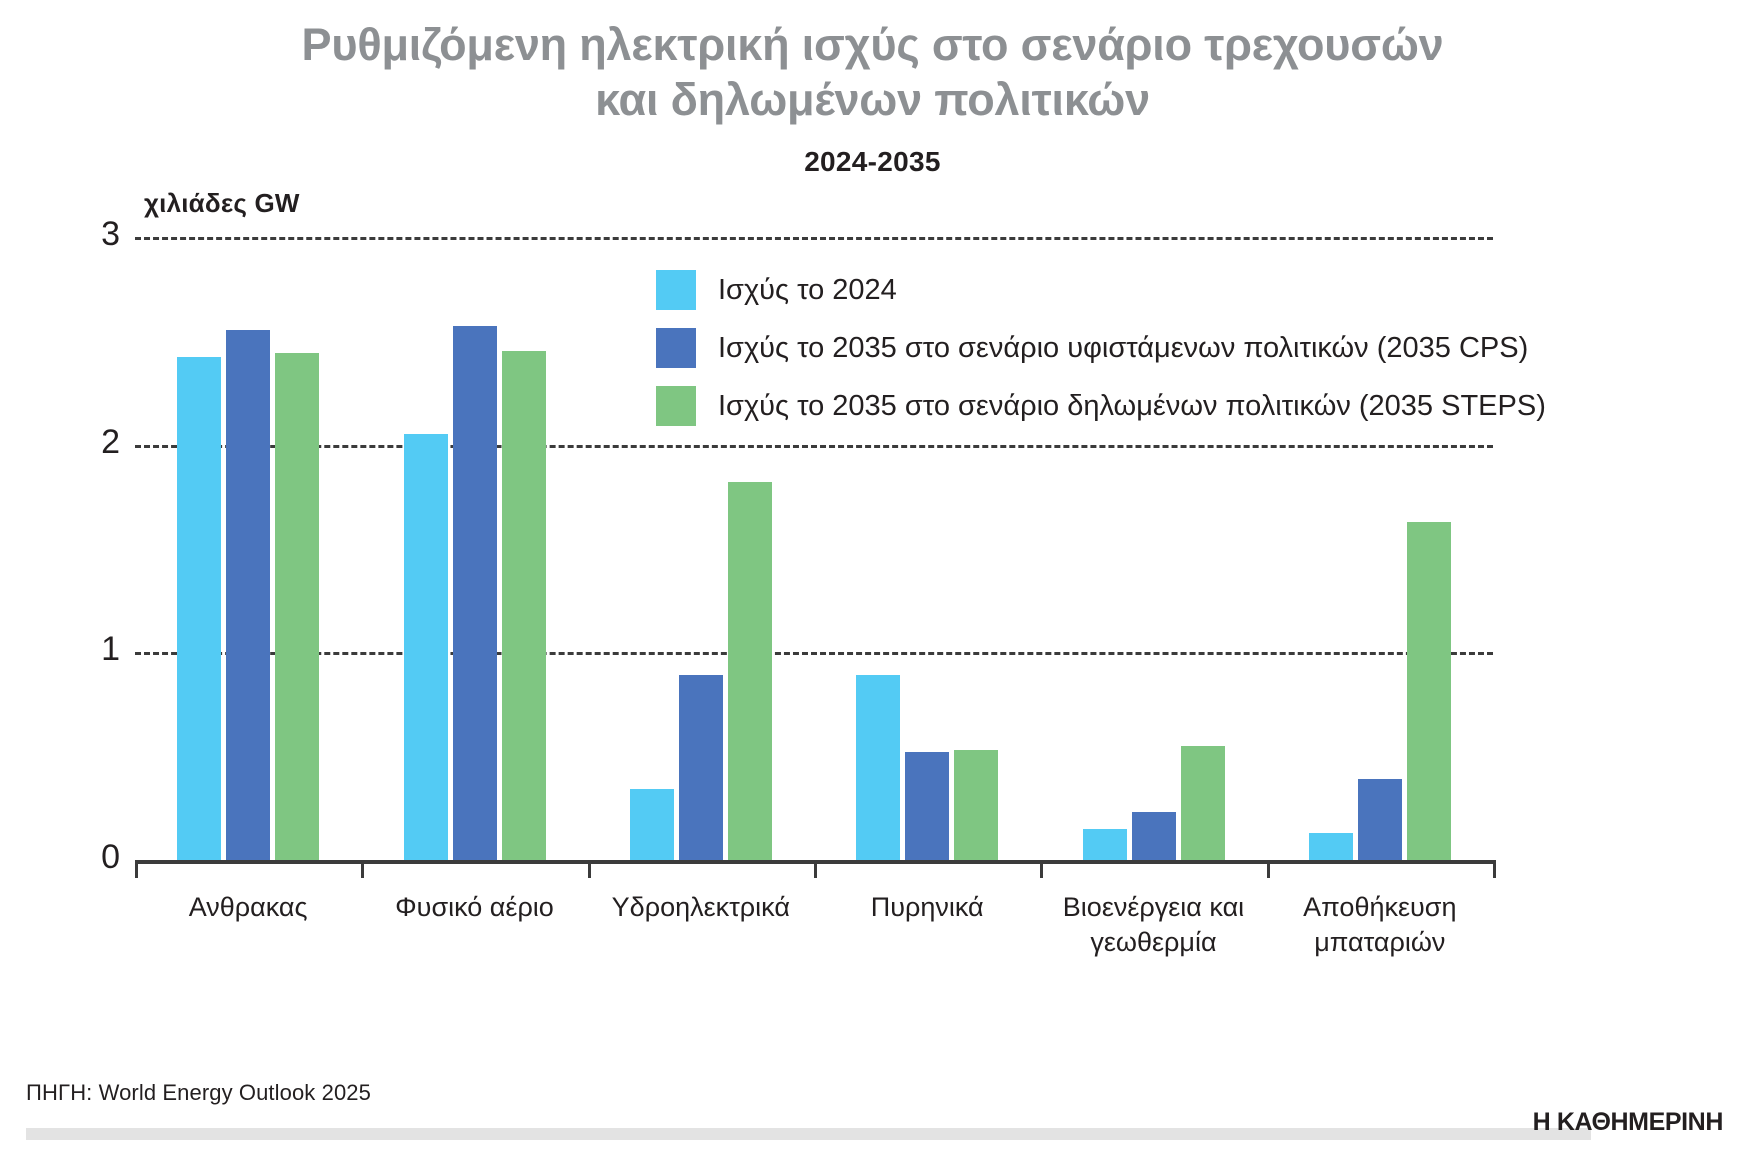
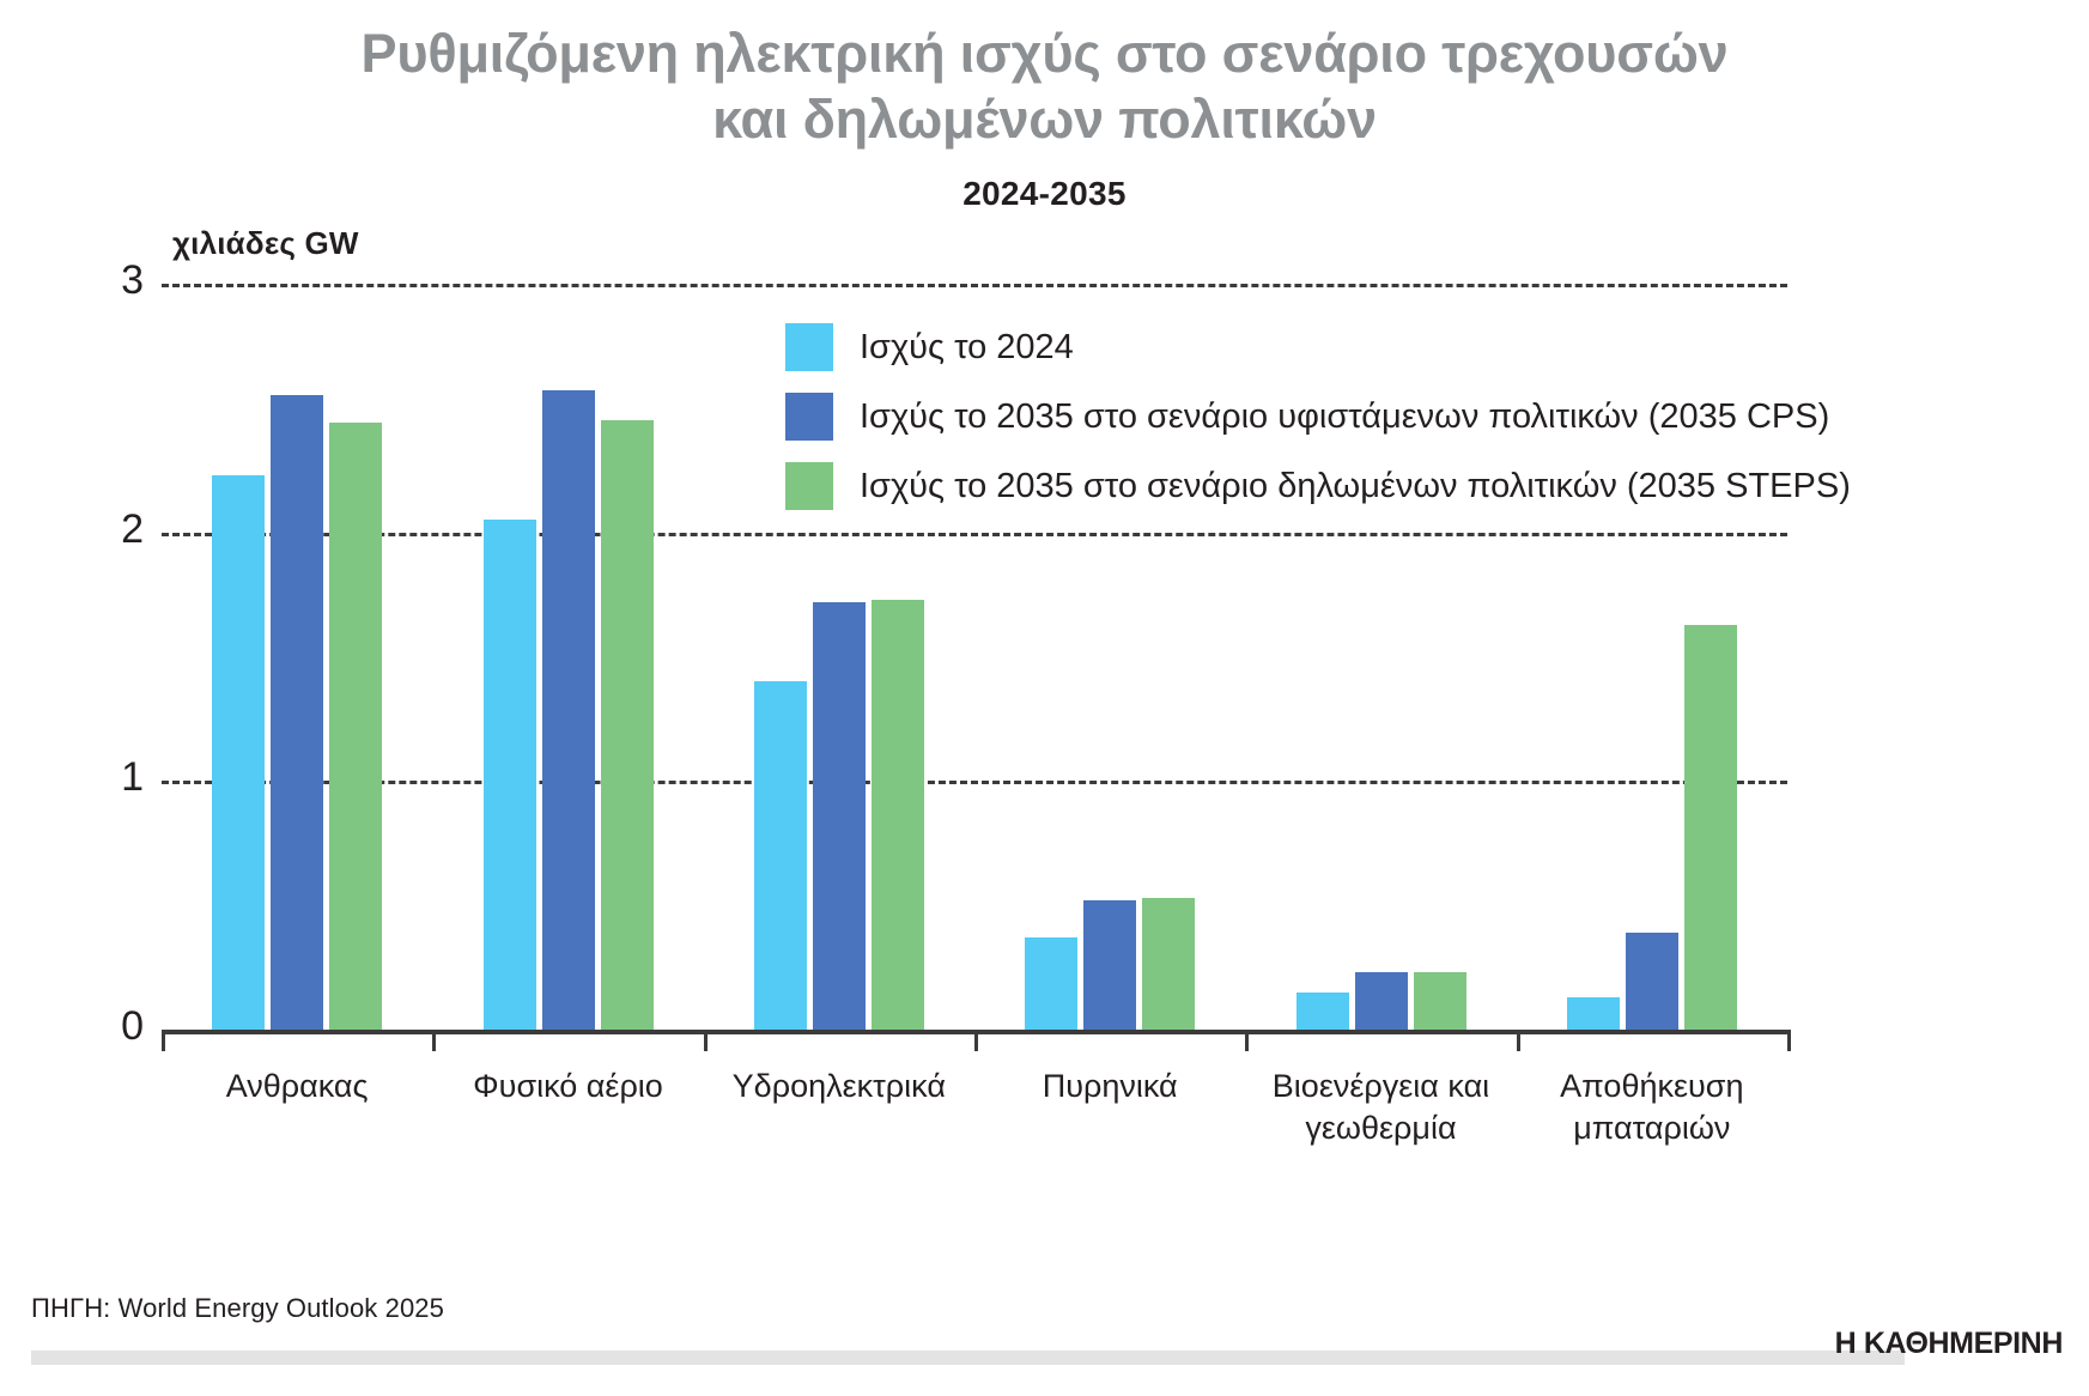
Ισχύς το 2024/Ανθρακας: 2.42 -> 2.23
Ισχύς το 2024/Υδροηλεκτρικά: 0.34 -> 1.40
Ισχύς το 2035 στο σενάριο υφιστάμενων πολιτικών (2035 CPS)/Υδροηλεκτρικά: 0.89 -> 1.72
Ισχύς το 2035 στο σενάριο δηλωμένων πολιτικών (2035 STEPS)/Υδροηλεκτρικά: 1.82 -> 1.73
Ισχύς το 2024/Πυρηνικά: 0.89 -> 0.37
Ισχύς το 2035 στο σενάριο δηλωμένων πολιτικών (2035 STEPS)/Βιοενέργεια και γεωθερμία: 0.55 -> 0.23
